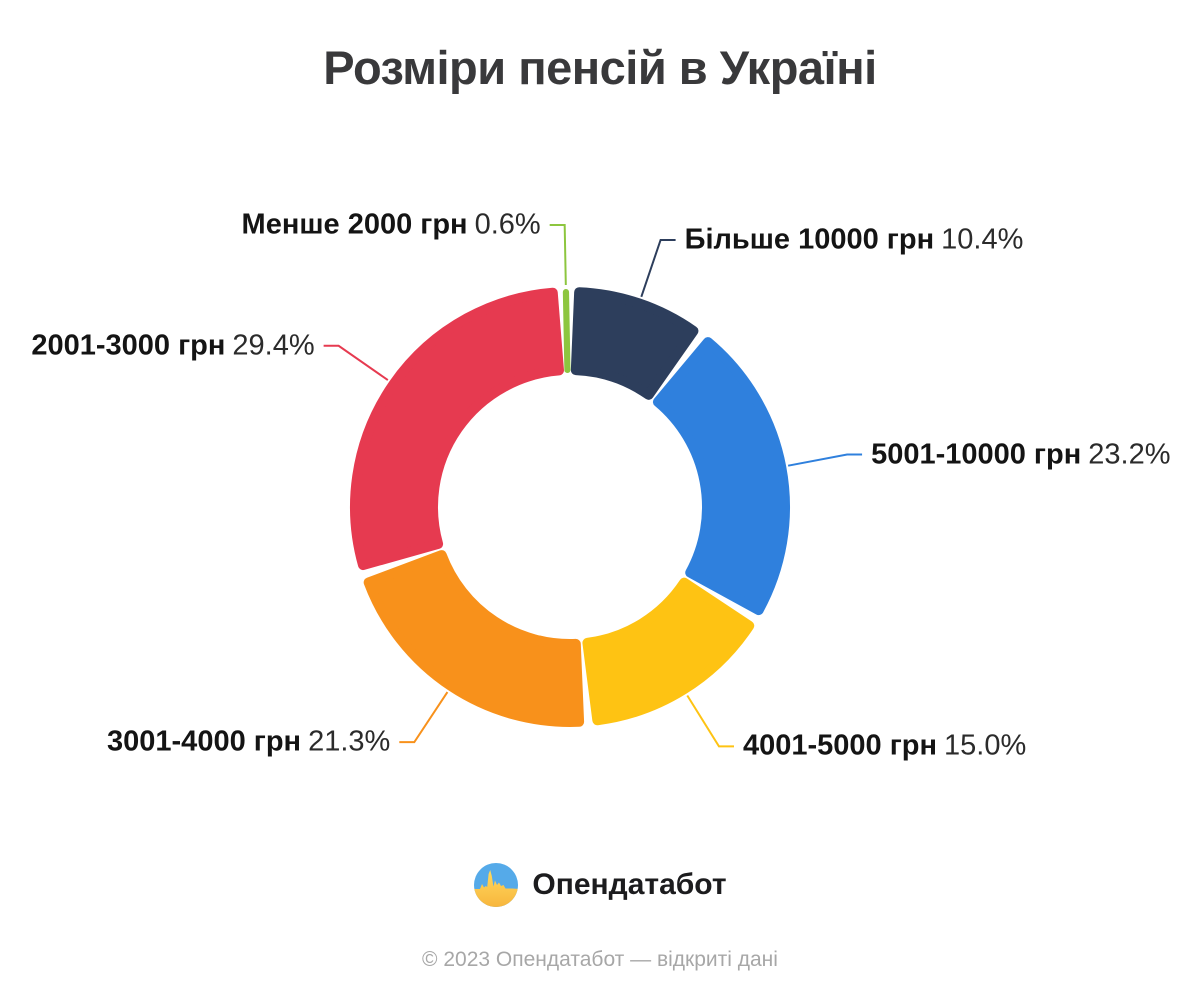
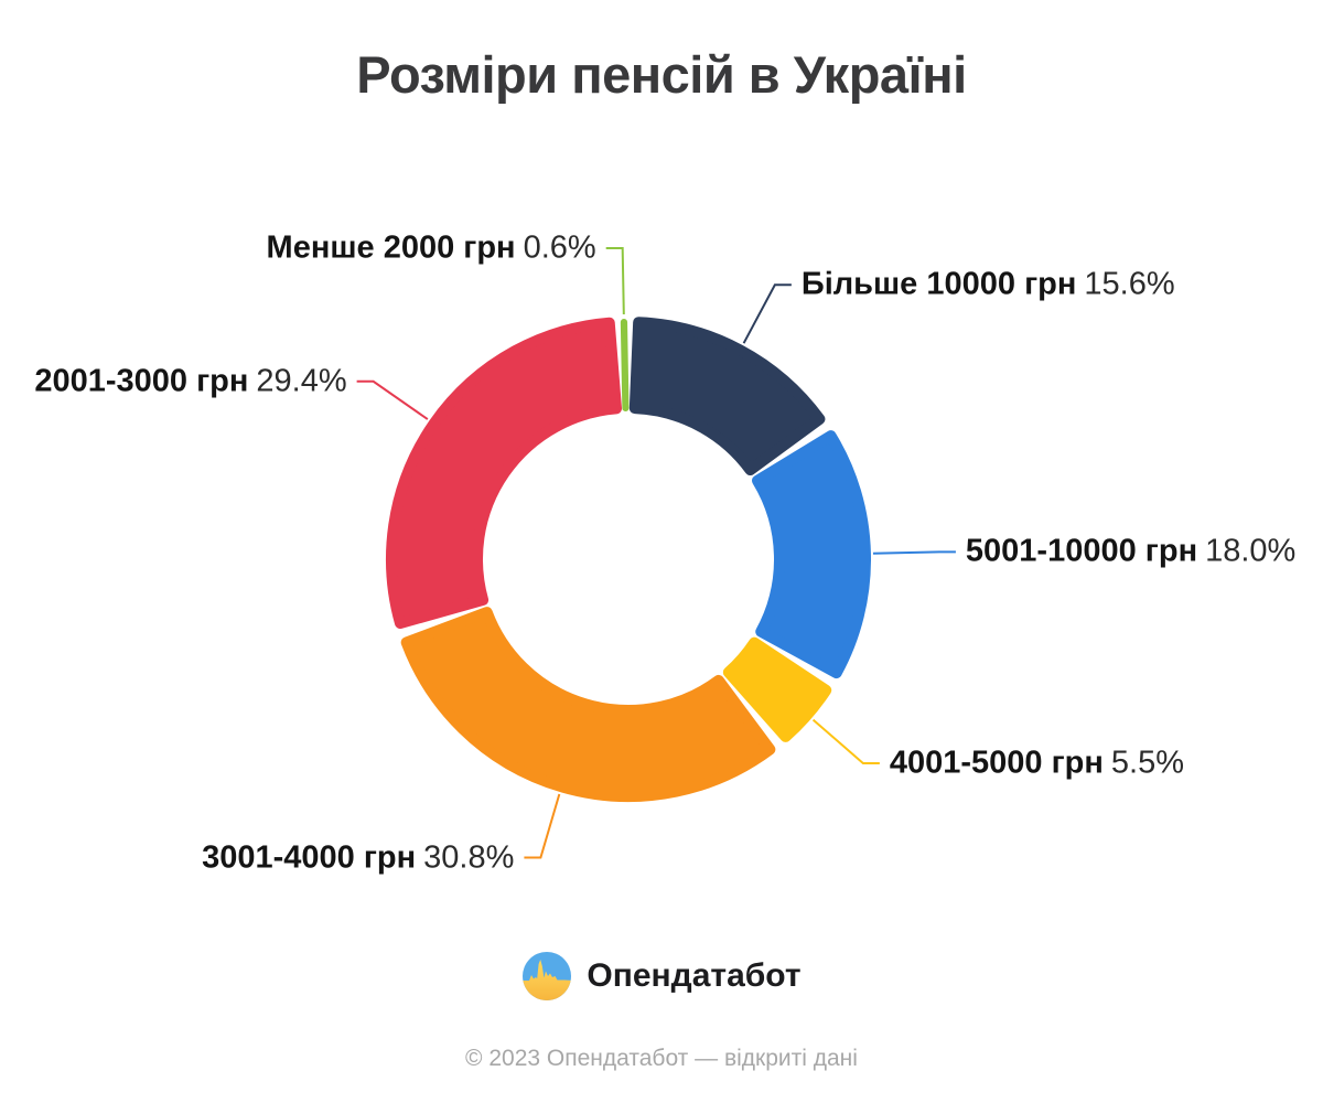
Більше 10000 грн: 10.4% -> 15.6%
5001-10000 грн: 23.2% -> 18.0%
4001-5000 грн: 15.0% -> 5.5%
3001-4000 грн: 21.3% -> 30.8%
